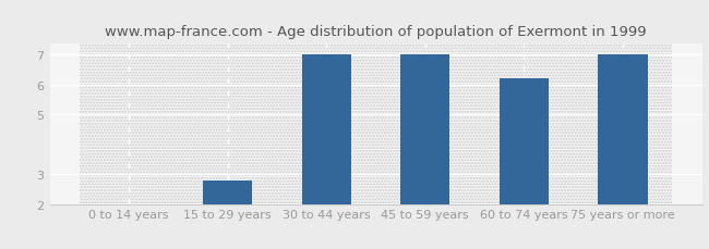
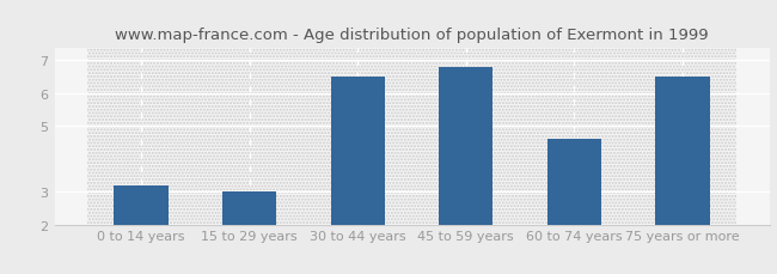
0 to 14 years: 2.0 -> 3.2
15 to 29 years: 2.8 -> 3.0
30 to 44 years: 7.0 -> 6.5
45 to 59 years: 7.0 -> 6.8
60 to 74 years: 6.2 -> 4.6
75 years or more: 7.0 -> 6.5
